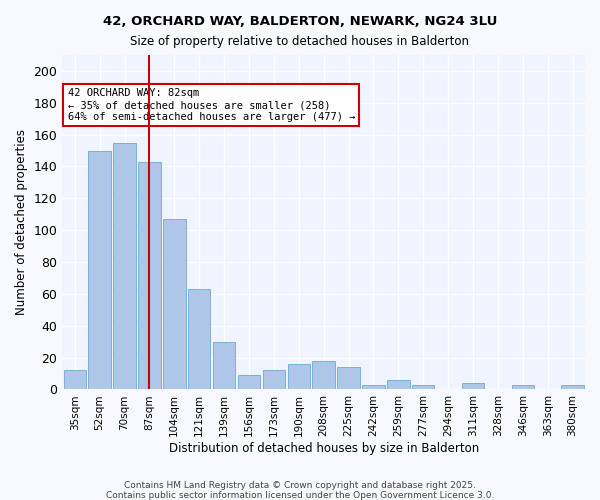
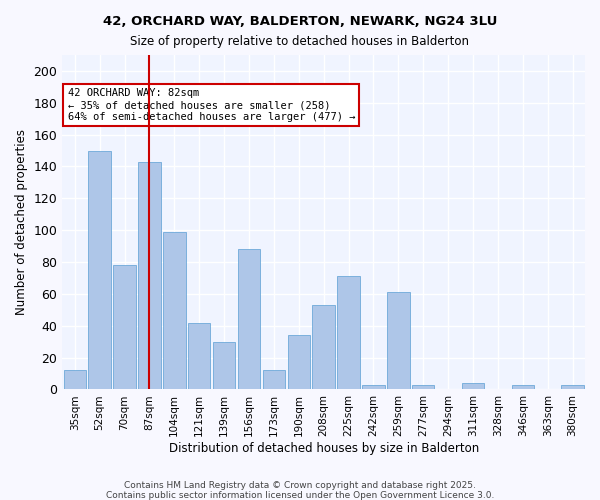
70sqm: 155 -> 78
104sqm: 107 -> 99
121sqm: 63 -> 42
156sqm: 9 -> 88
190sqm: 16 -> 34
208sqm: 18 -> 53
225sqm: 14 -> 71
259sqm: 6 -> 61
